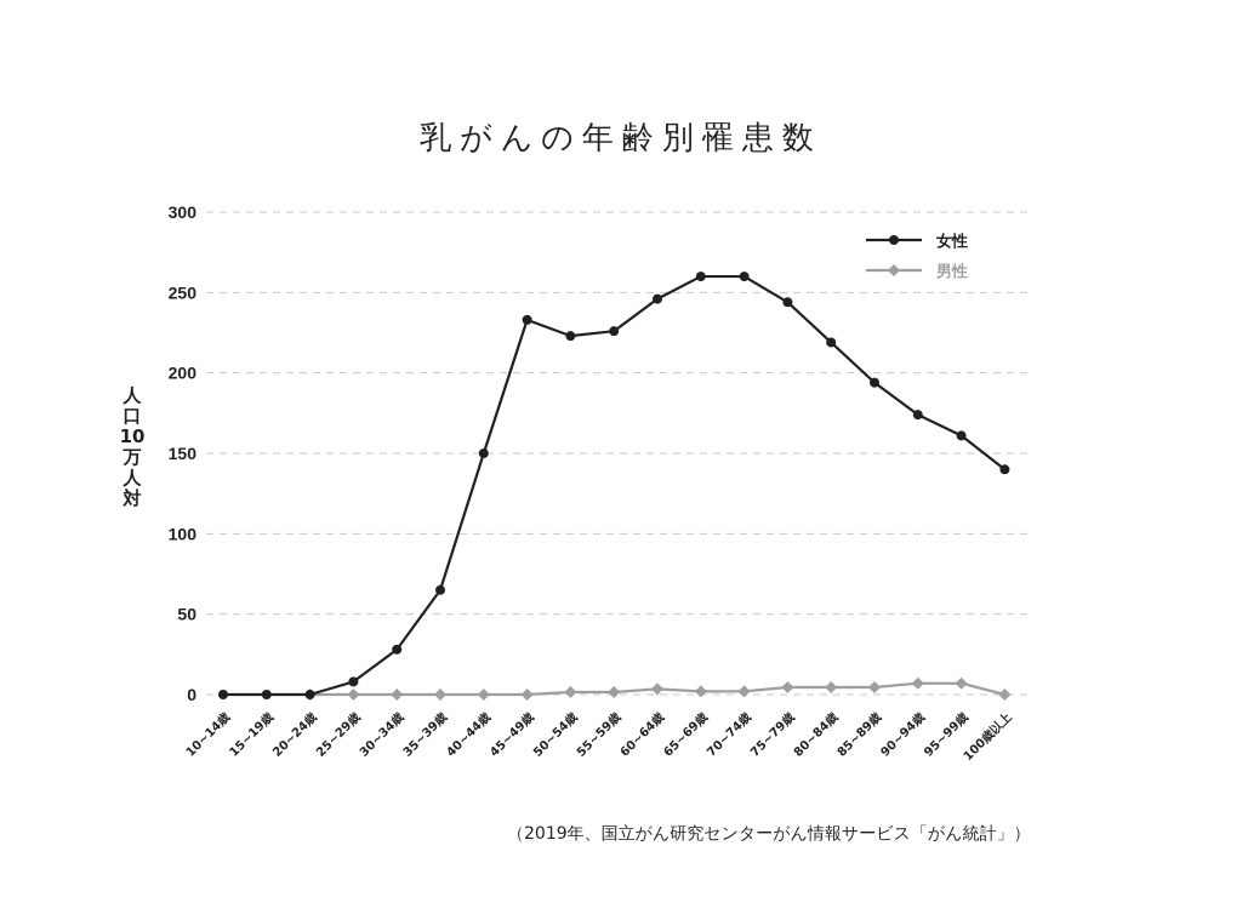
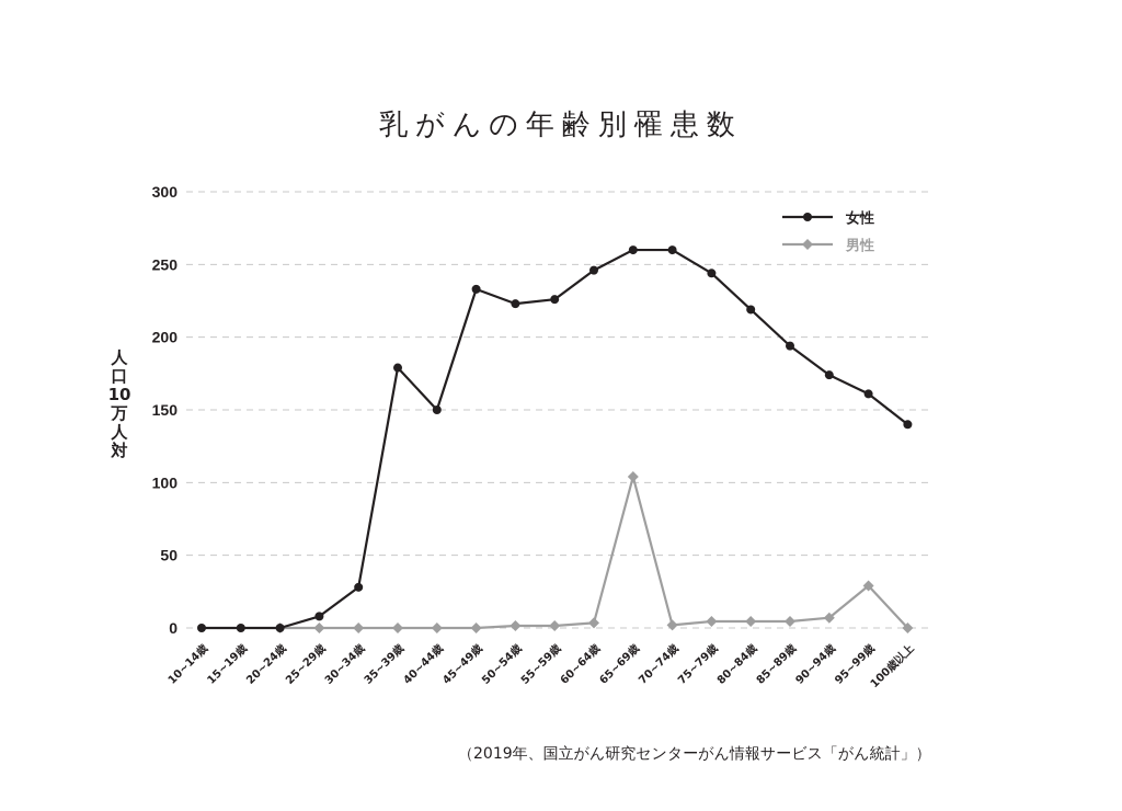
女性/35~39歳: 65 -> 179
男性/65~69歳: 2 -> 104
男性/95~99歳: 7 -> 29
